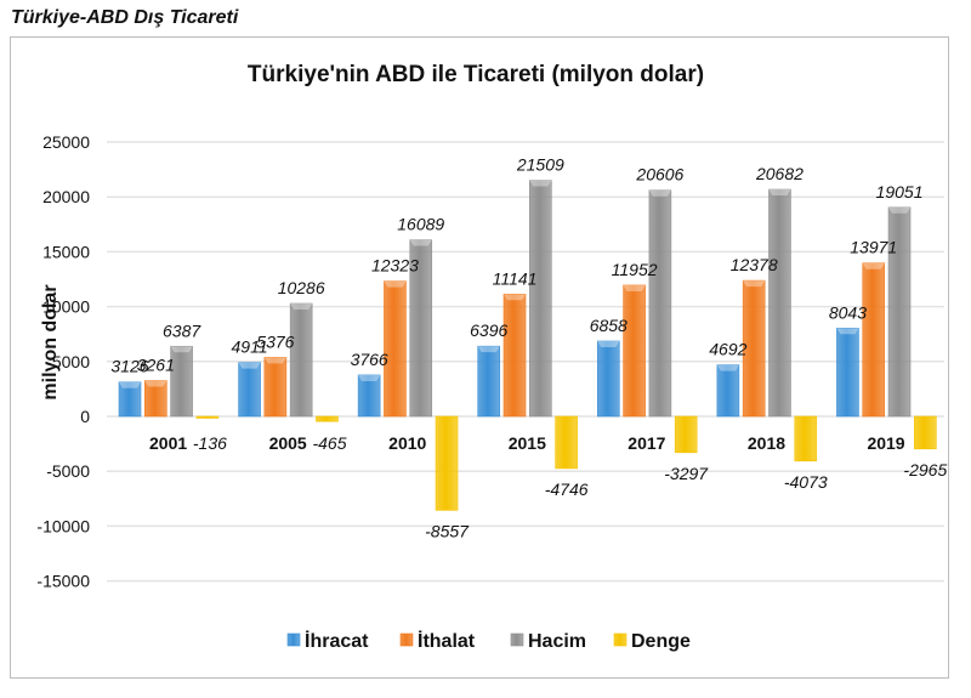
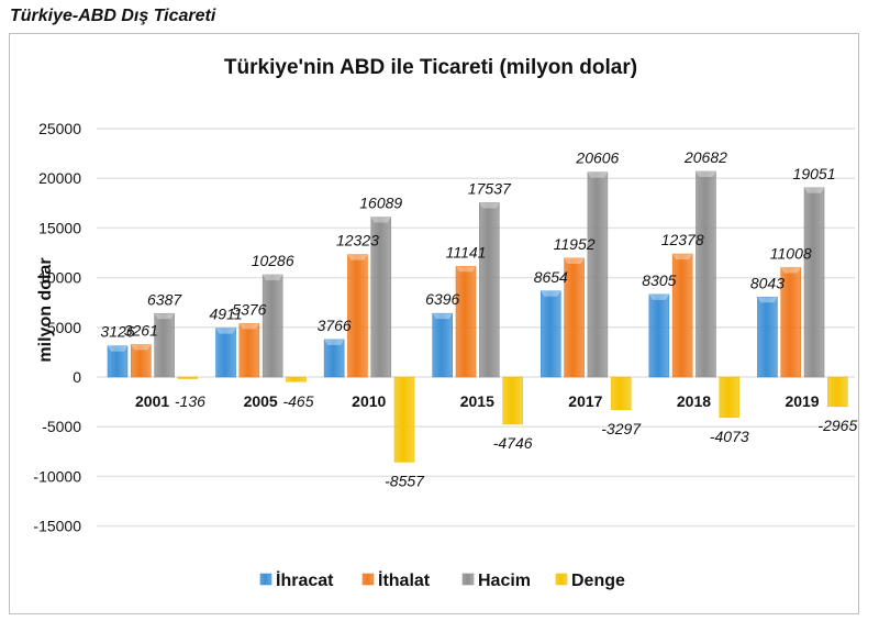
Hacim/2015: 21509 -> 17537
İhracat/2017: 6858 -> 8654
İhracat/2018: 4692 -> 8305
İthalat/2019: 13971 -> 11008
